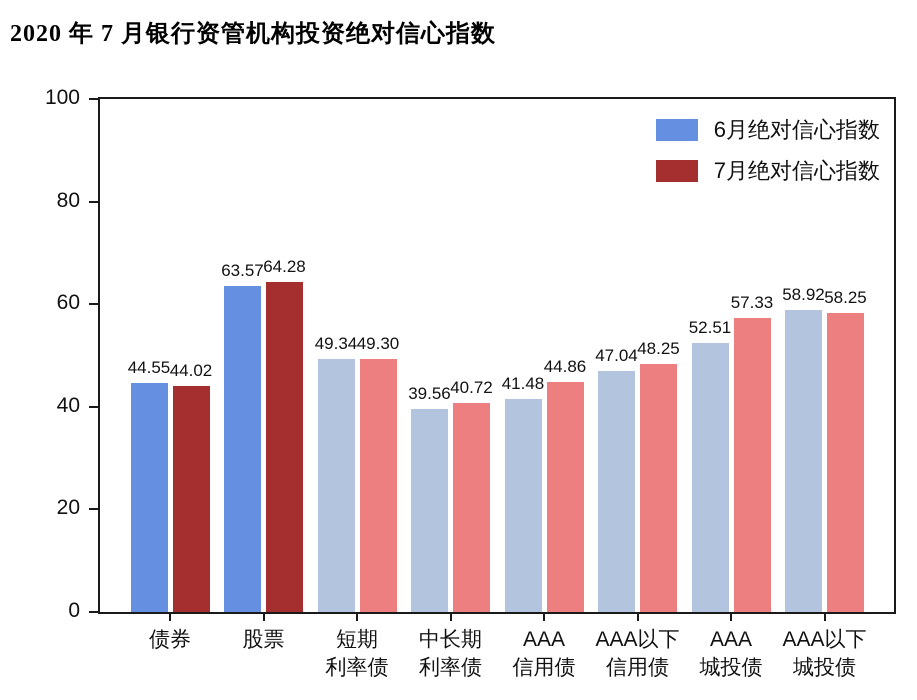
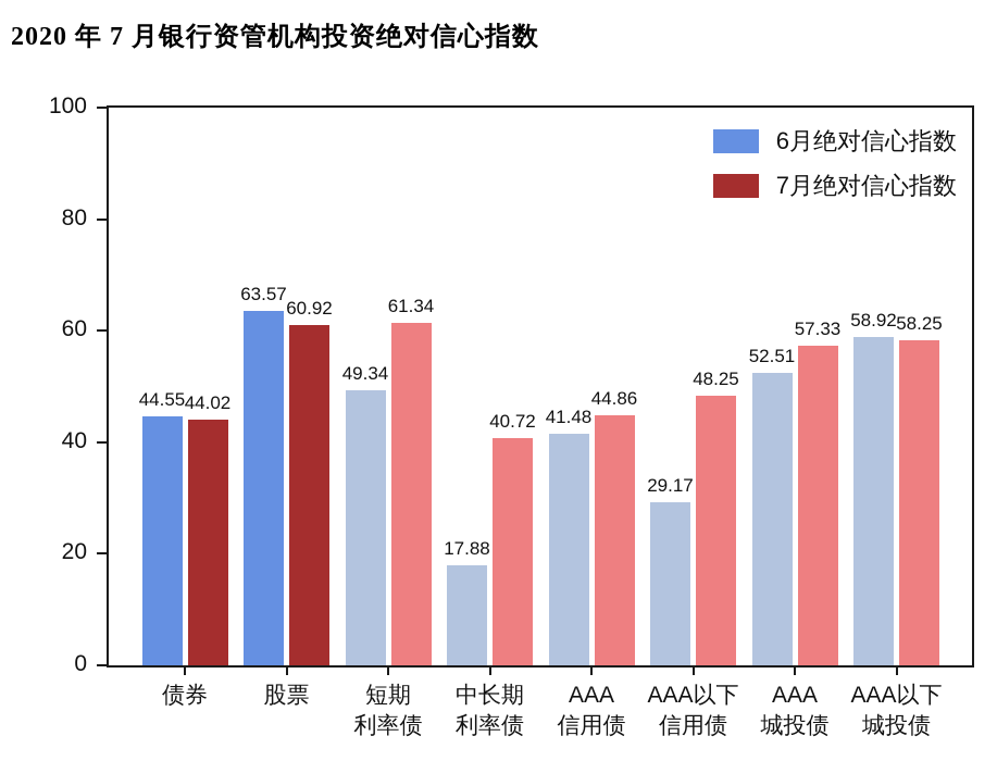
7月绝对信心指数/股票: 64.28 -> 60.92
7月绝对信心指数/短期 利率债: 49.30 -> 61.34
6月绝对信心指数/中长期 利率债: 39.56 -> 17.88
6月绝对信心指数/AAA以下 信用债: 47.04 -> 29.17
